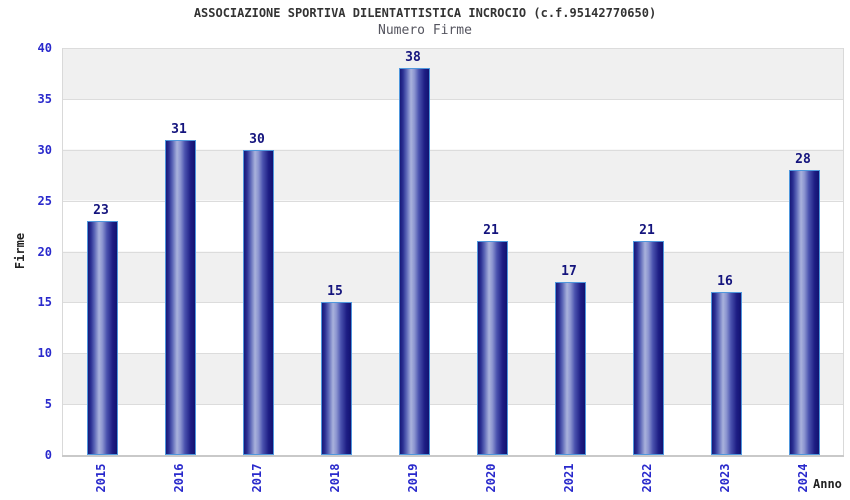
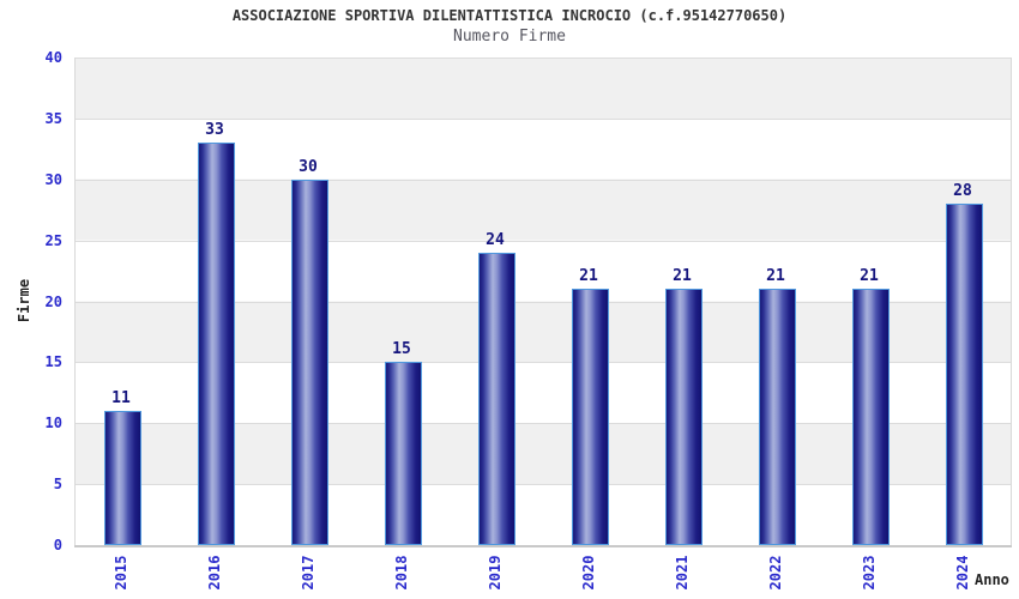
2015: 23 -> 11
2016: 31 -> 33
2019: 38 -> 24
2021: 17 -> 21
2023: 16 -> 21
